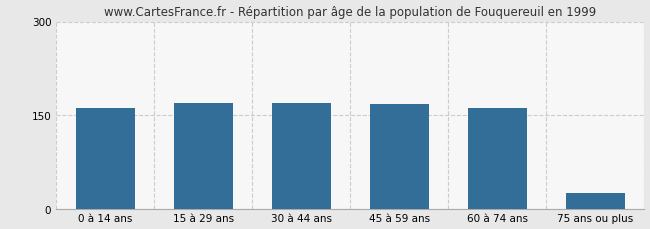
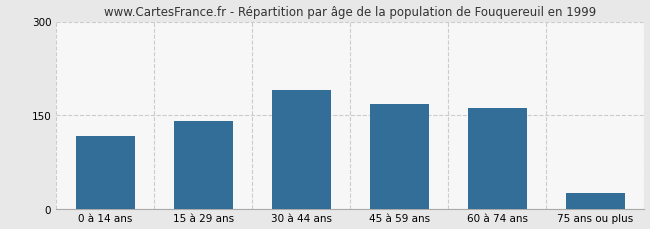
0 à 14 ans: 162 -> 116
15 à 29 ans: 170 -> 140
30 à 44 ans: 170 -> 190
